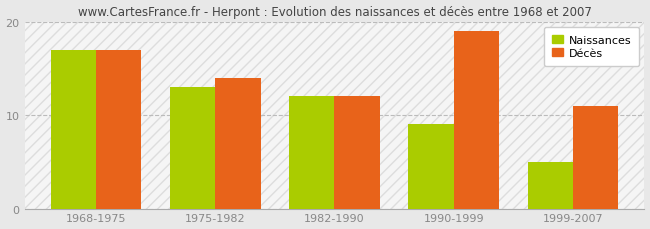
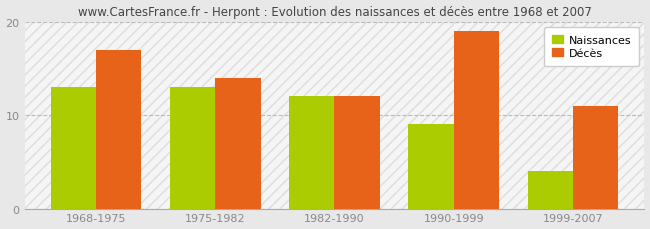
Naissances/1968-1975: 17 -> 13
Naissances/1999-2007: 5 -> 4
